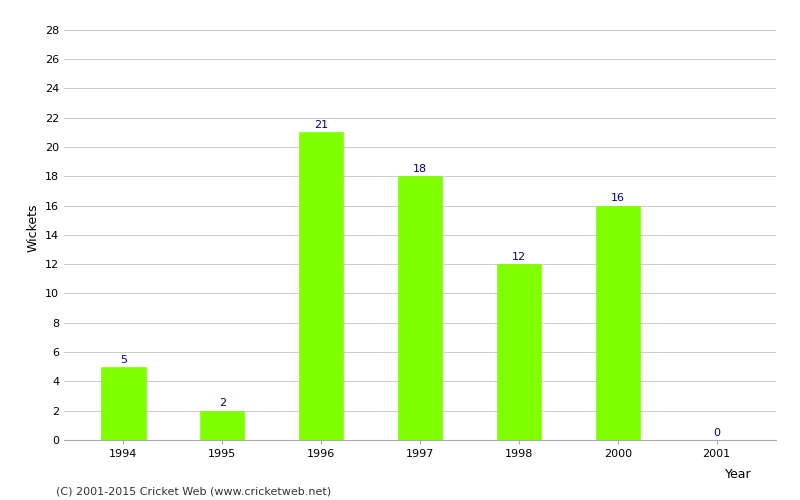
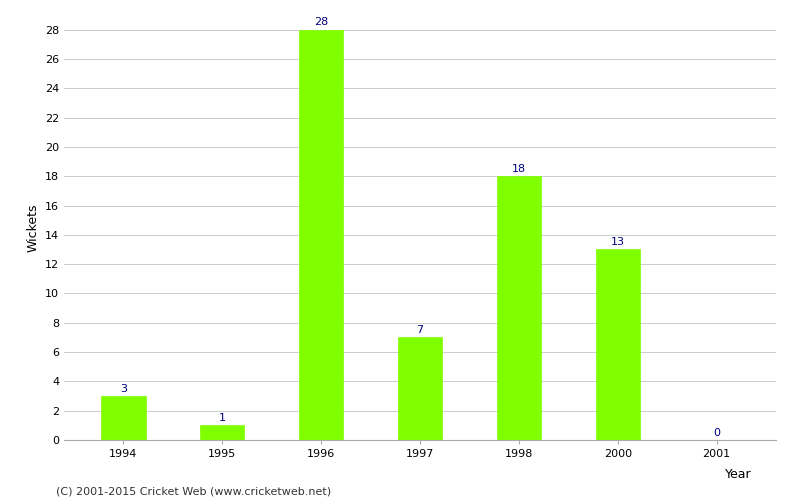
1994: 5 -> 3
1995: 2 -> 1
1996: 21 -> 28
1997: 18 -> 7
1998: 12 -> 18
2000: 16 -> 13
